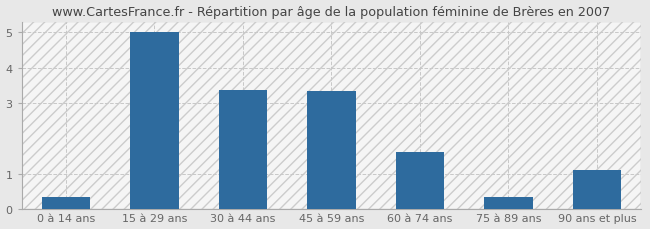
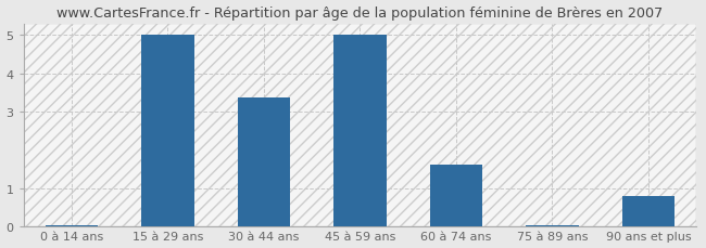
0 à 14 ans: 0.35 -> 0.05
45 à 59 ans: 3.35 -> 5.00
75 à 89 ans: 0.35 -> 0.05
90 ans et plus: 1.10 -> 0.80
